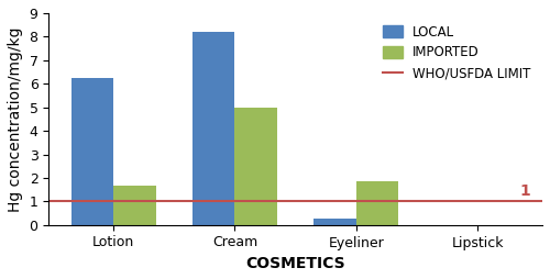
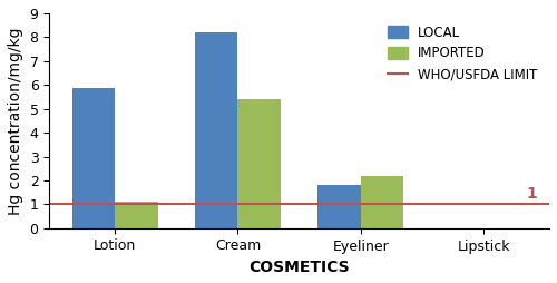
LOCAL/Lotion: 6.25 -> 5.85
IMPORTED/Lotion: 1.65 -> 1.10
IMPORTED/Cream: 5.00 -> 5.40
LOCAL/Eyeliner: 0.28 -> 1.80
IMPORTED/Eyeliner: 1.85 -> 2.20
